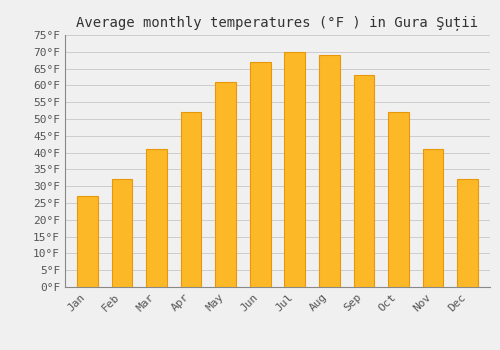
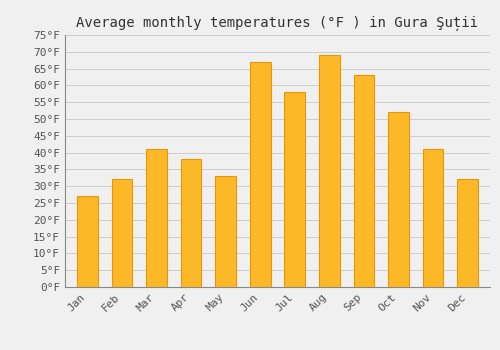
Apr: 52°F -> 38°F
May: 61°F -> 33°F
Jul: 70°F -> 58°F
